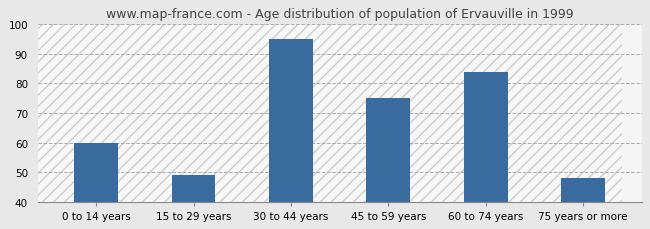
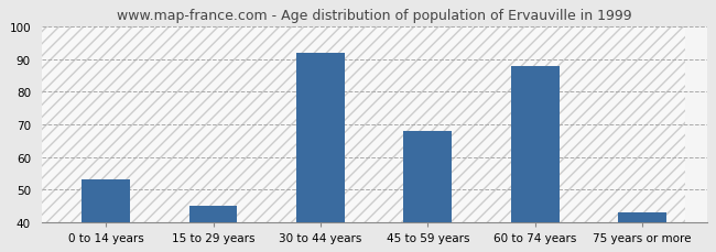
0 to 14 years: 60 -> 53
15 to 29 years: 49 -> 45
30 to 44 years: 95 -> 92
45 to 59 years: 75 -> 68
60 to 74 years: 84 -> 88
75 years or more: 48 -> 43
